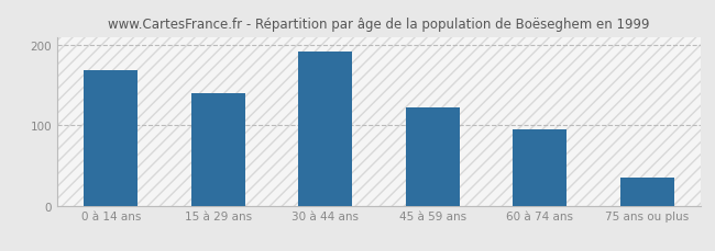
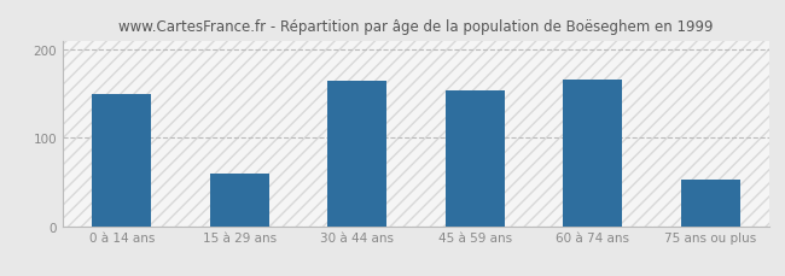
0 à 14 ans: 168 -> 150
15 à 29 ans: 140 -> 60
30 à 44 ans: 192 -> 164
45 à 59 ans: 122 -> 154
60 à 74 ans: 95 -> 166
75 ans ou plus: 35 -> 52
